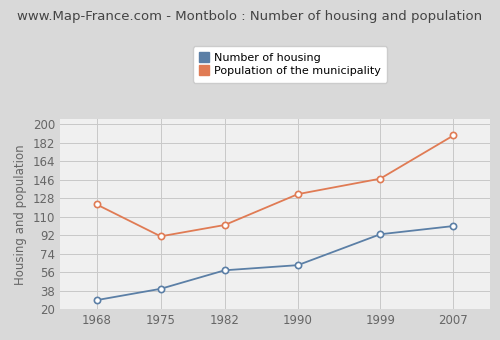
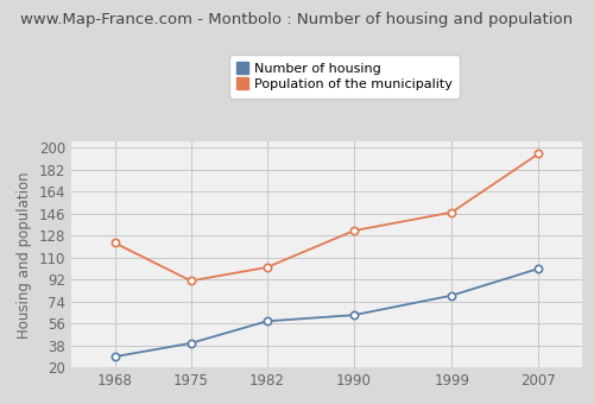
Number of housing/1999: 93 -> 79
Population of the municipality/2007: 189 -> 195
